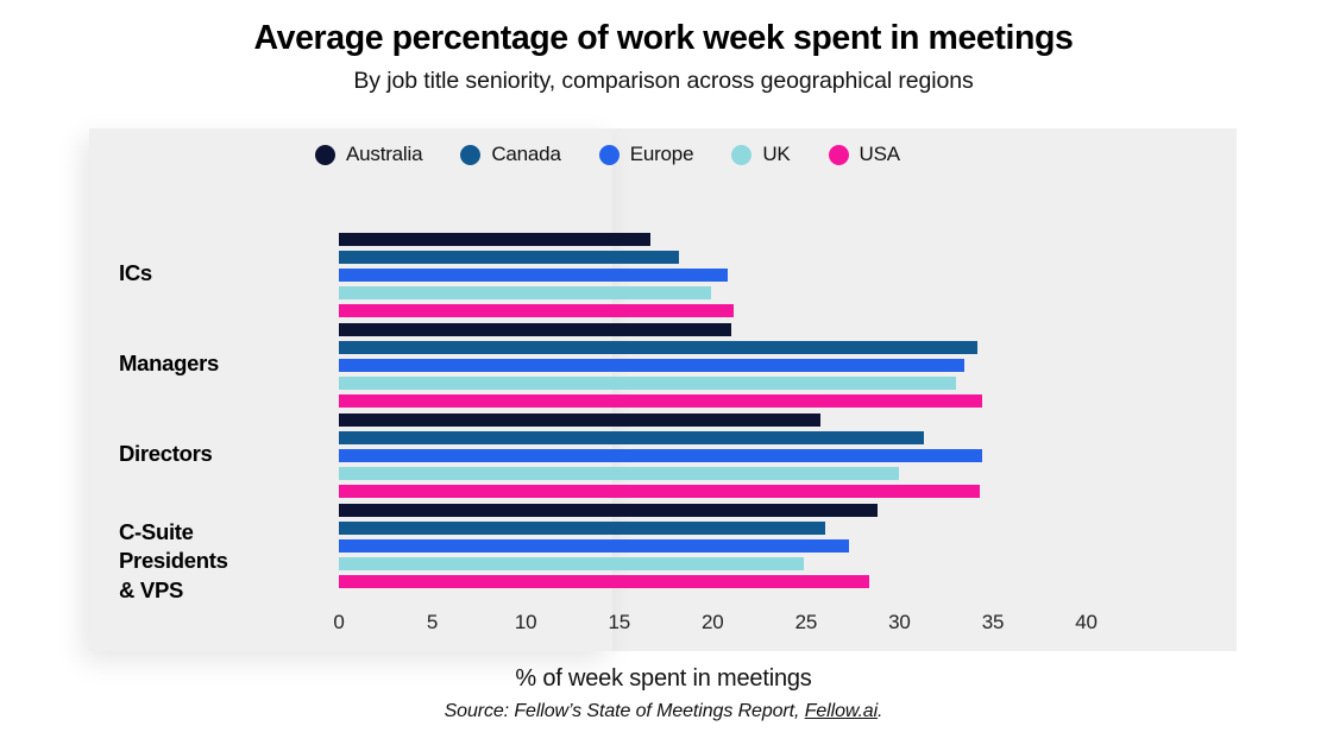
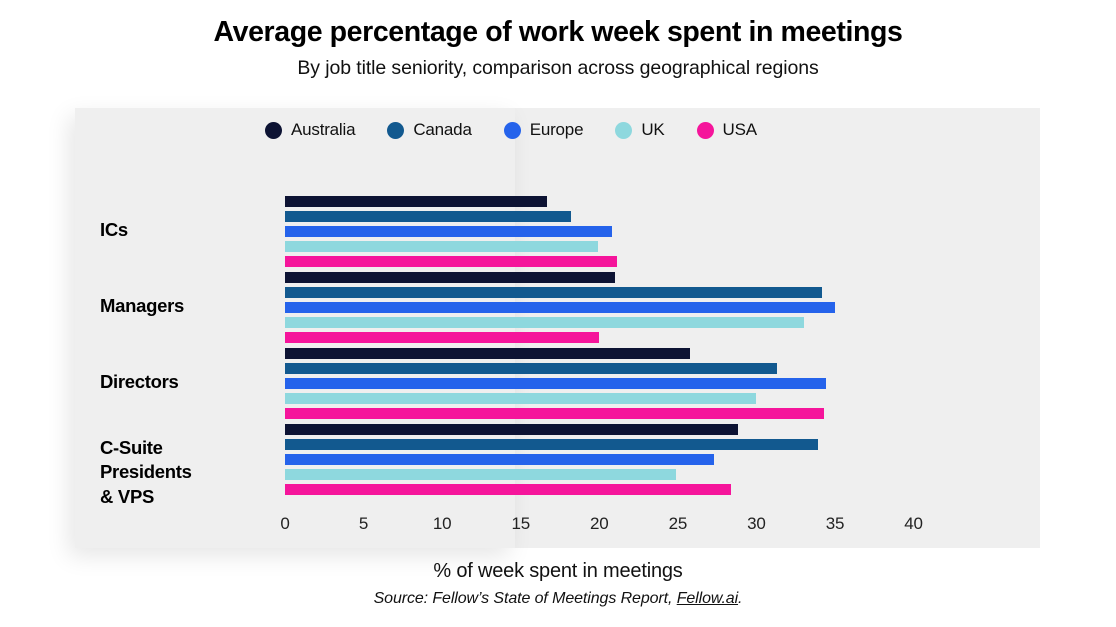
Europe/Managers: 33.5 -> 35.0
USA/Managers: 34.4 -> 20.0
Canada/C-Suite Presidents & VPS: 26.0 -> 33.9
